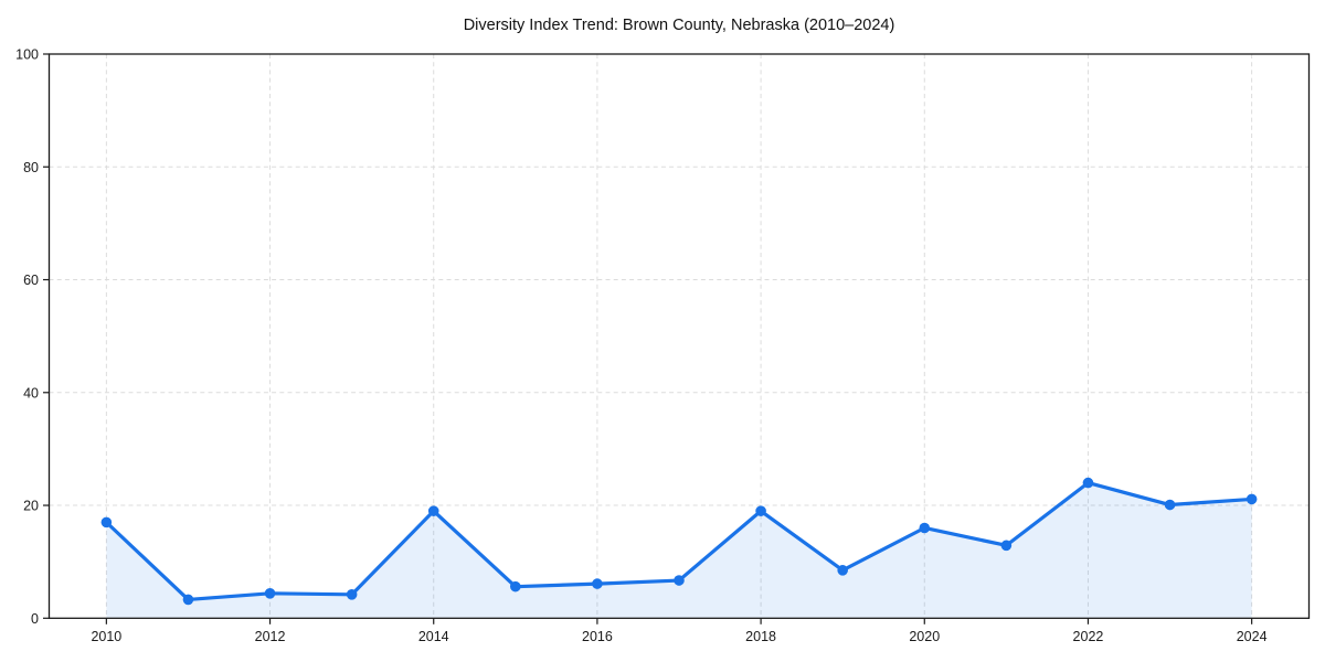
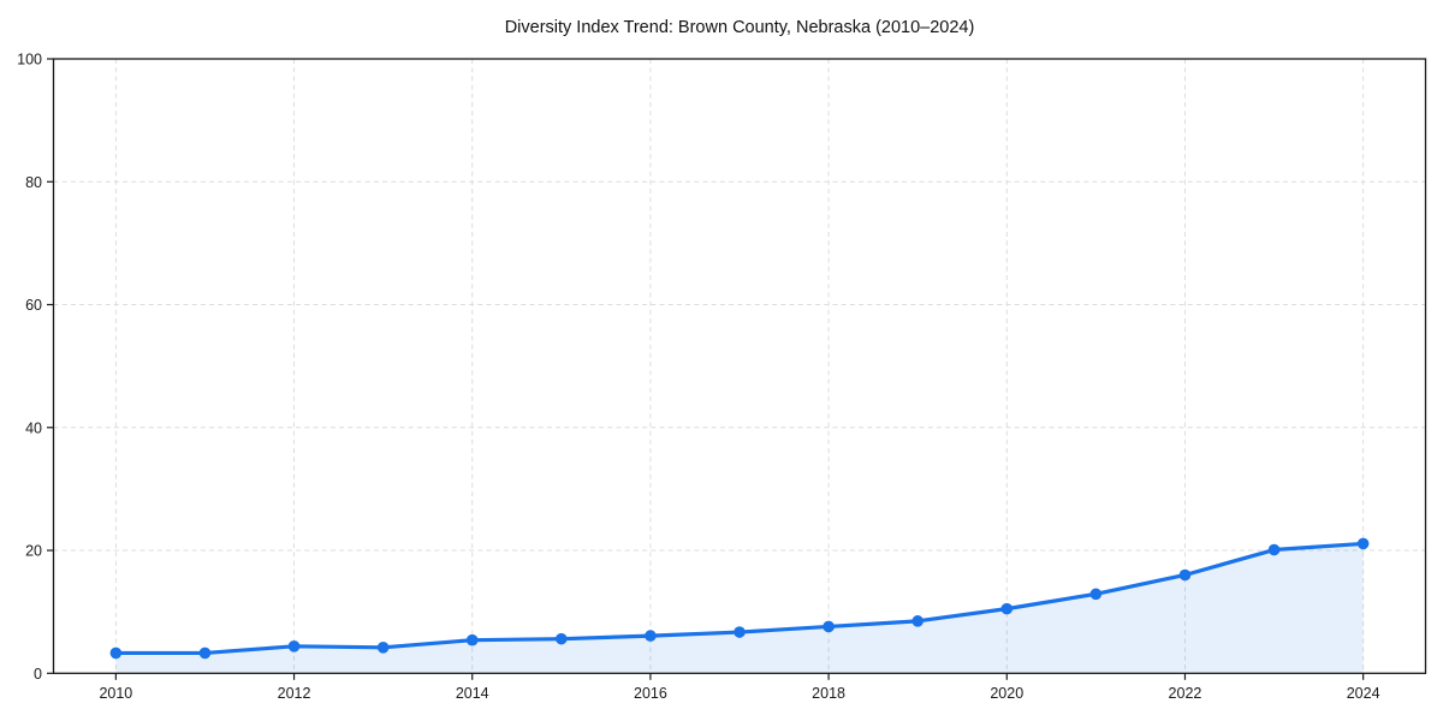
2010: 17 -> 3
2014: 19 -> 5
2018: 19 -> 8
2020: 16 -> 10
2022: 24 -> 16
